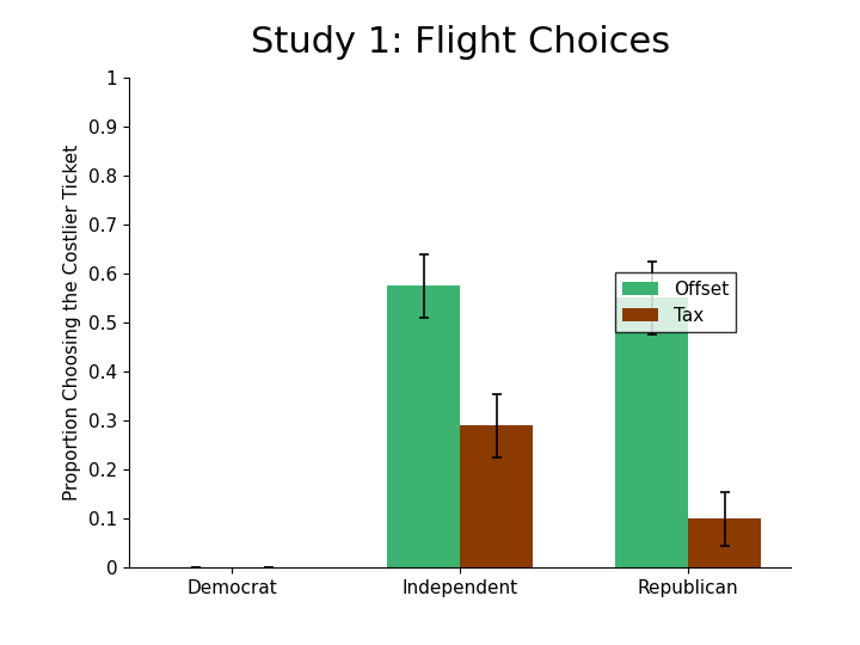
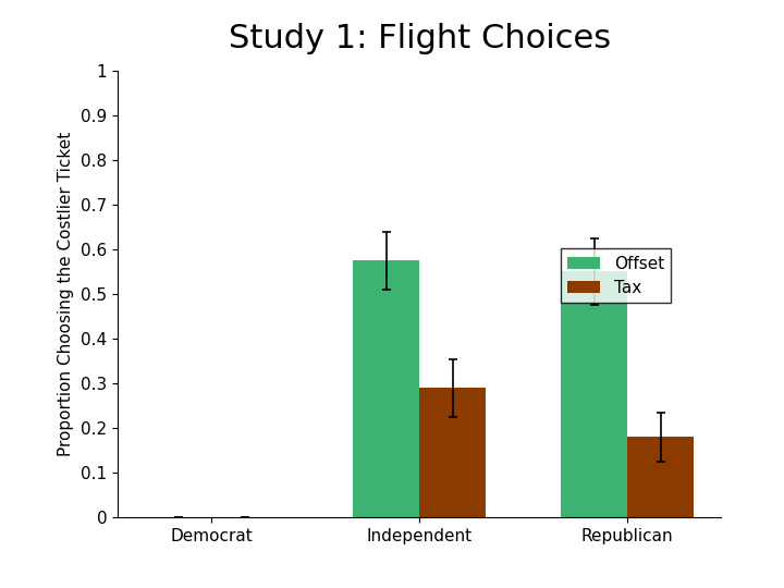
Tax/Republican: 0.10 -> 0.18
